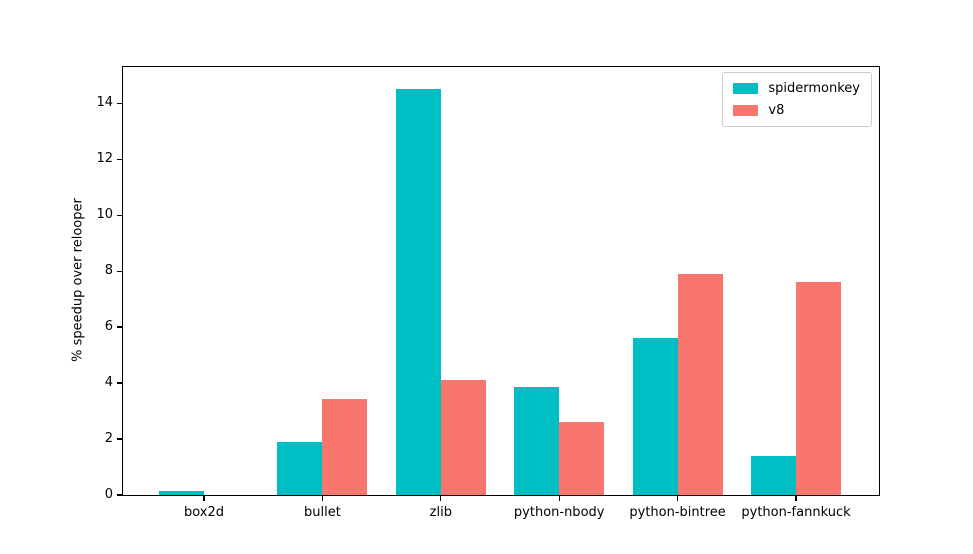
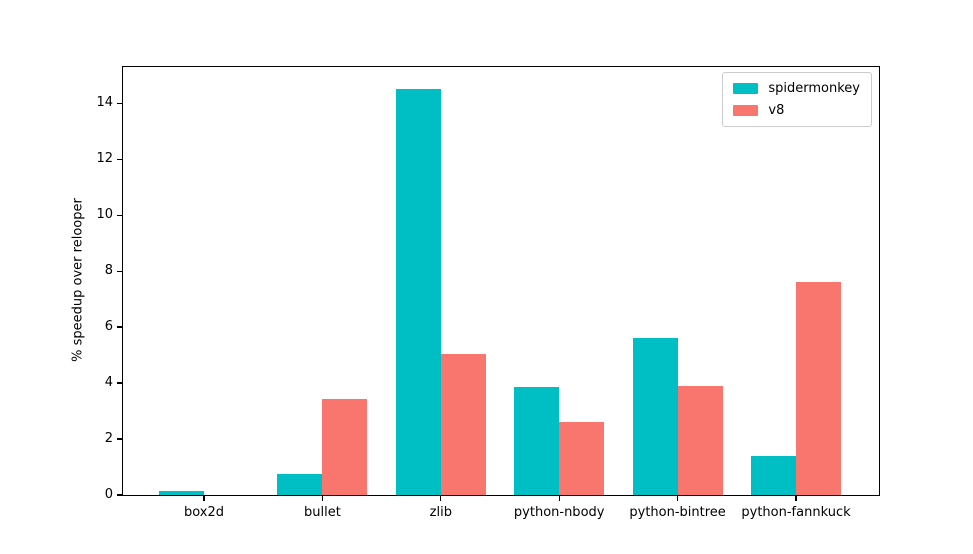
spidermonkey/bullet: 1.9 -> 0.8
v8/zlib: 4.1 -> 5.0
v8/python-bintree: 7.9 -> 3.9
